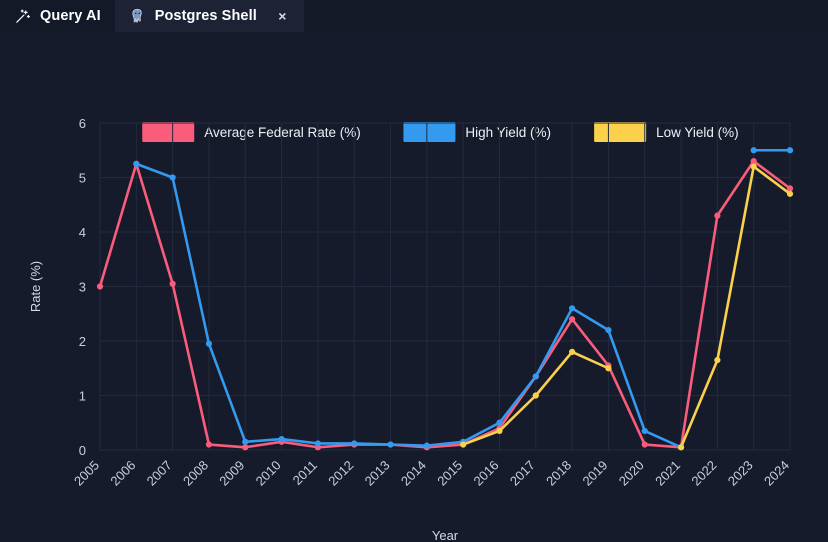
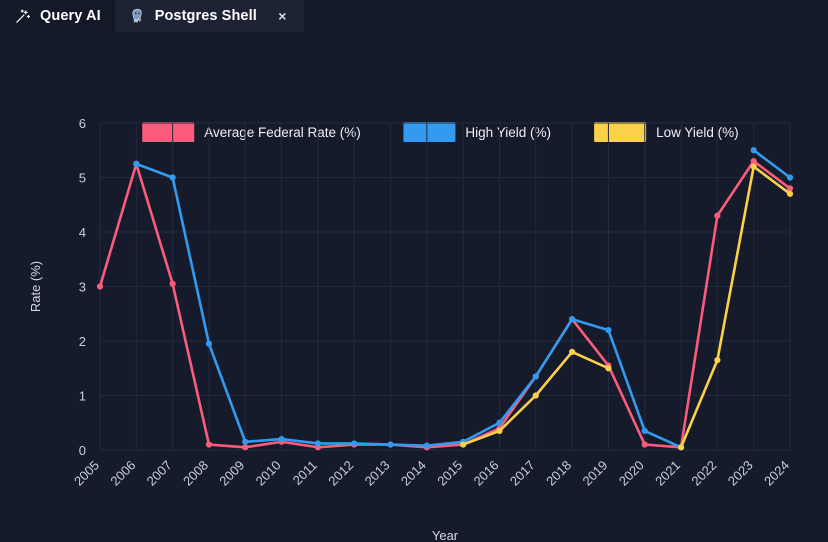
High Yield (%)/2018: 2.6 -> 2.4
High Yield (%)/2024: 5.5 -> 5.0
